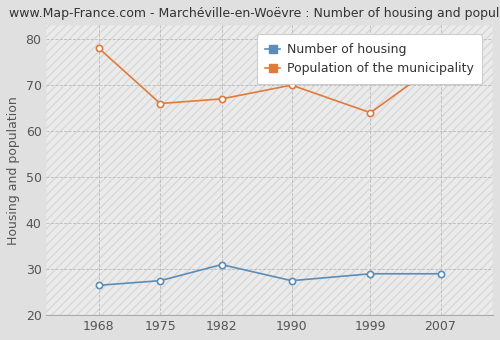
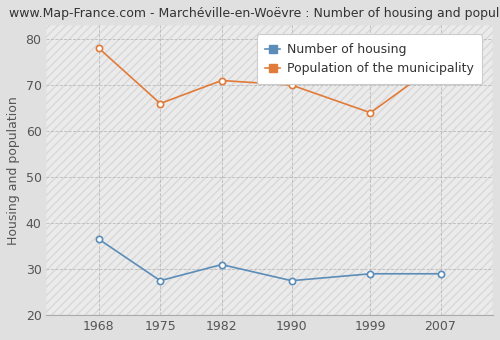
Number of housing/1968: 26.5 -> 36.5
Population of the municipality/1982: 67 -> 71
